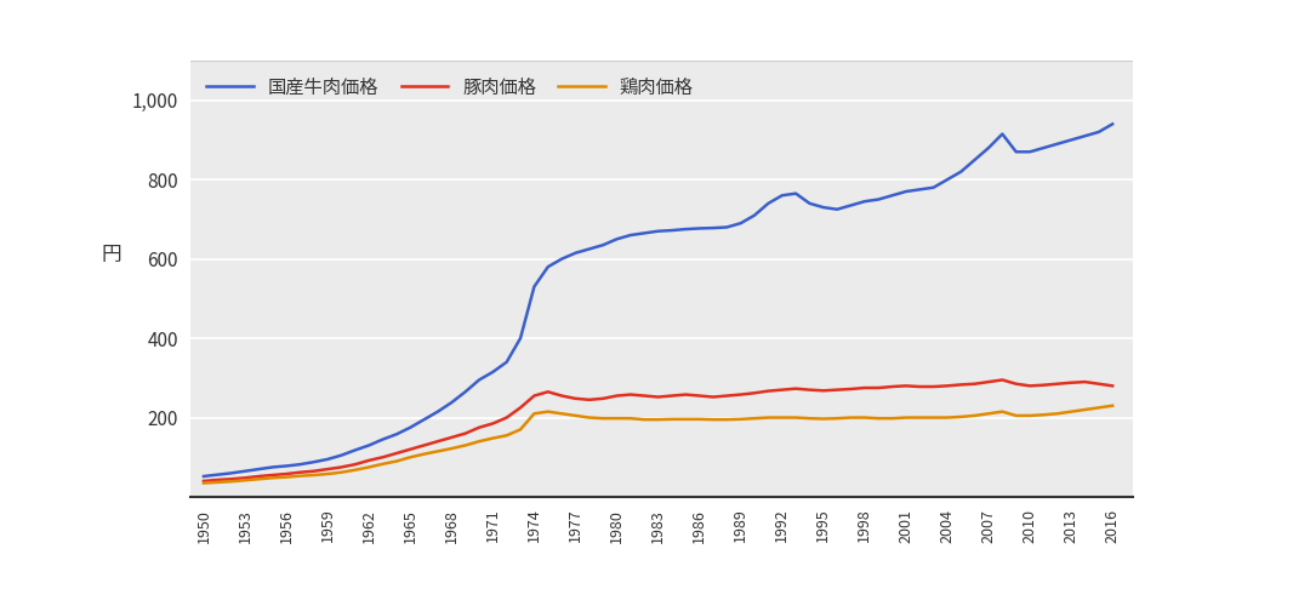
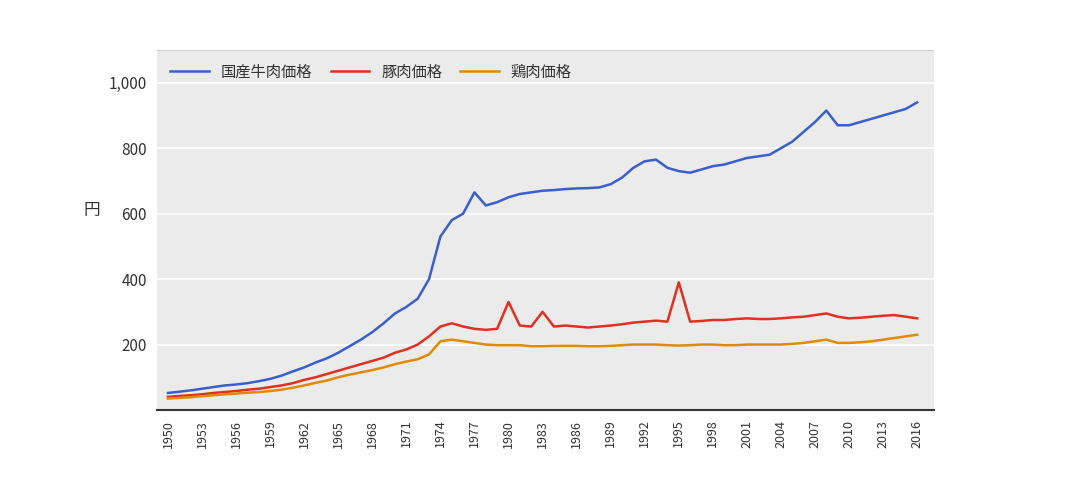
国産牛肉価格/1977: 615 -> 665
豚肉価格/1980: 255 -> 330
豚肉価格/1983: 252 -> 300
豚肉価格/1995: 268 -> 390
